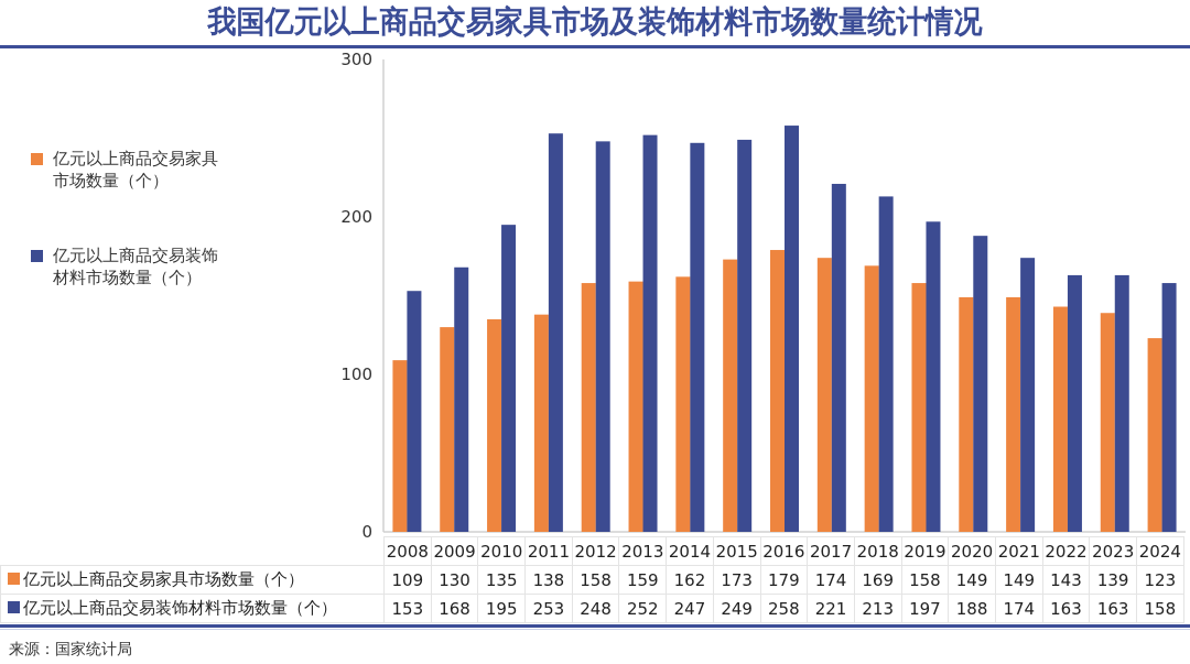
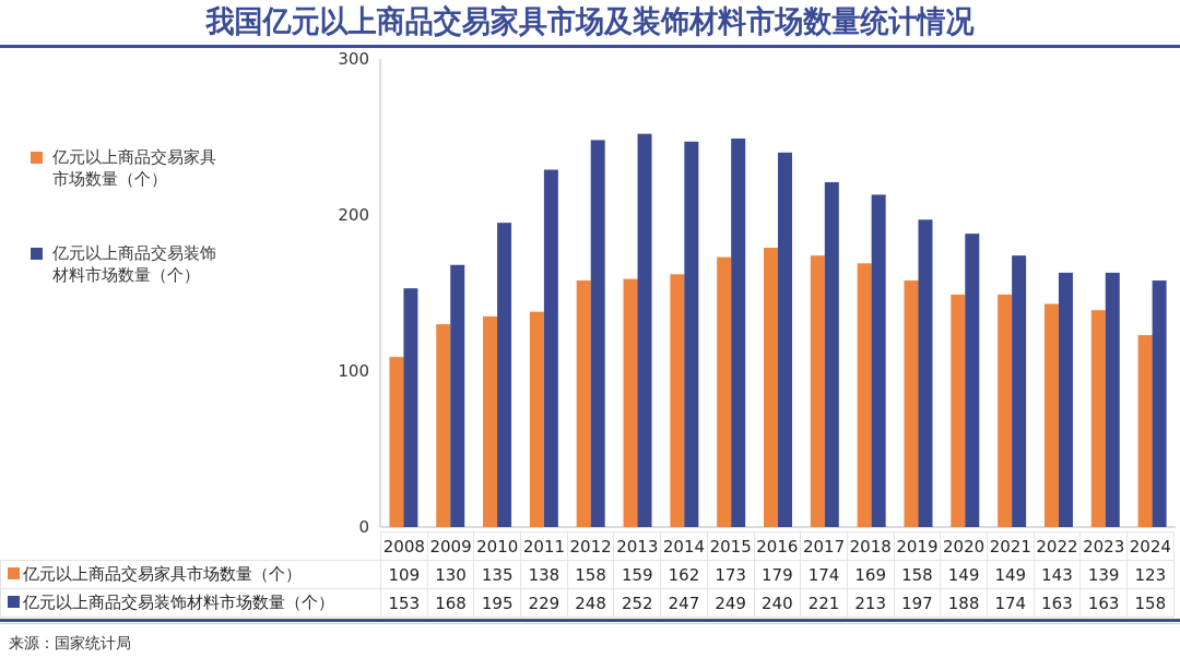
亿元以上商品交易装饰材料市场数量（个）/2011: 253 -> 229
亿元以上商品交易装饰材料市场数量（个）/2016: 258 -> 240
